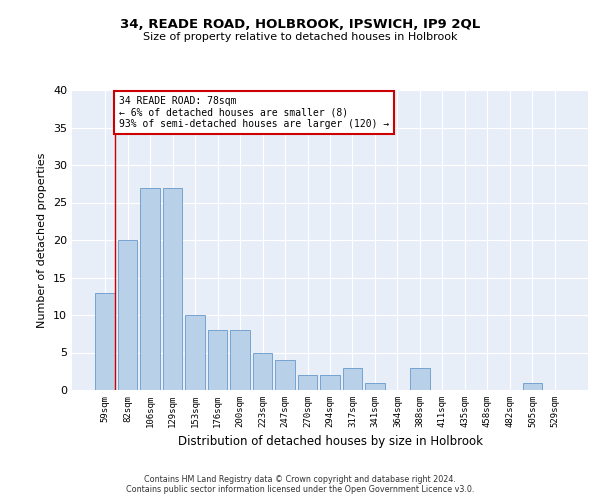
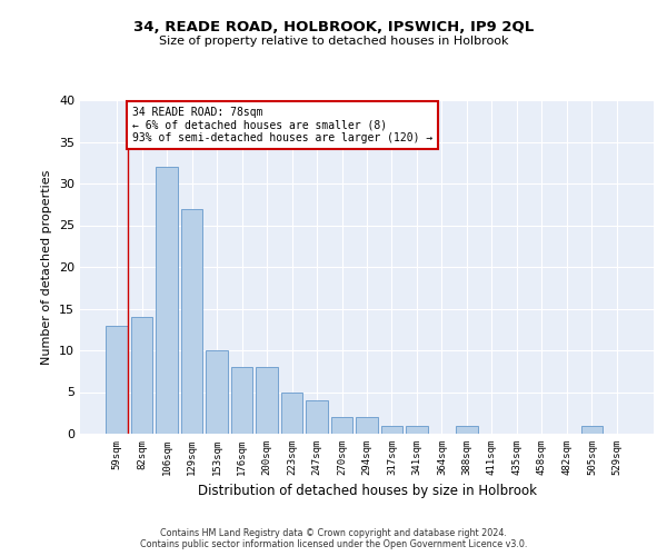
82sqm: 20 -> 14
106sqm: 27 -> 32
317sqm: 3 -> 1
388sqm: 3 -> 1
